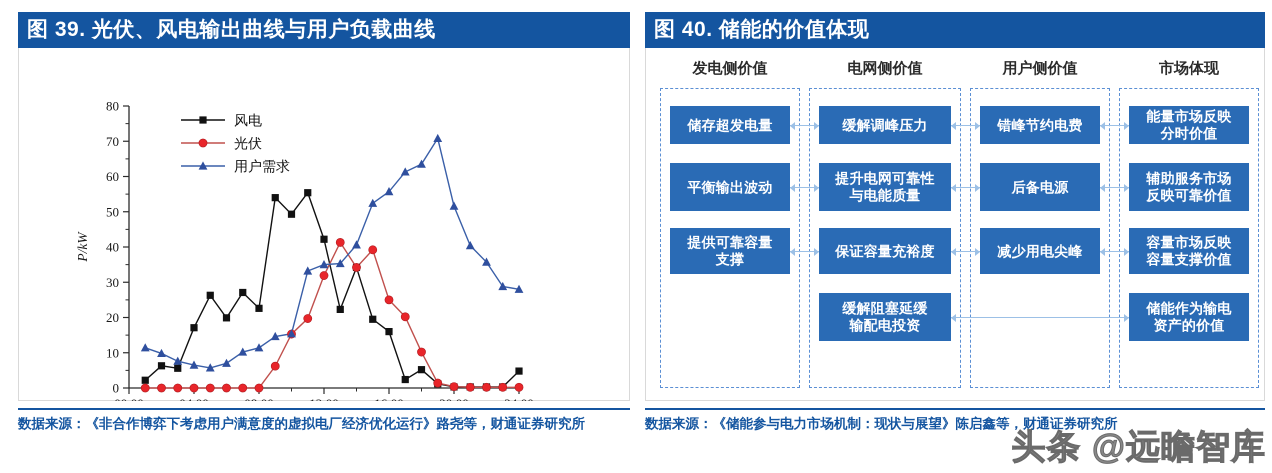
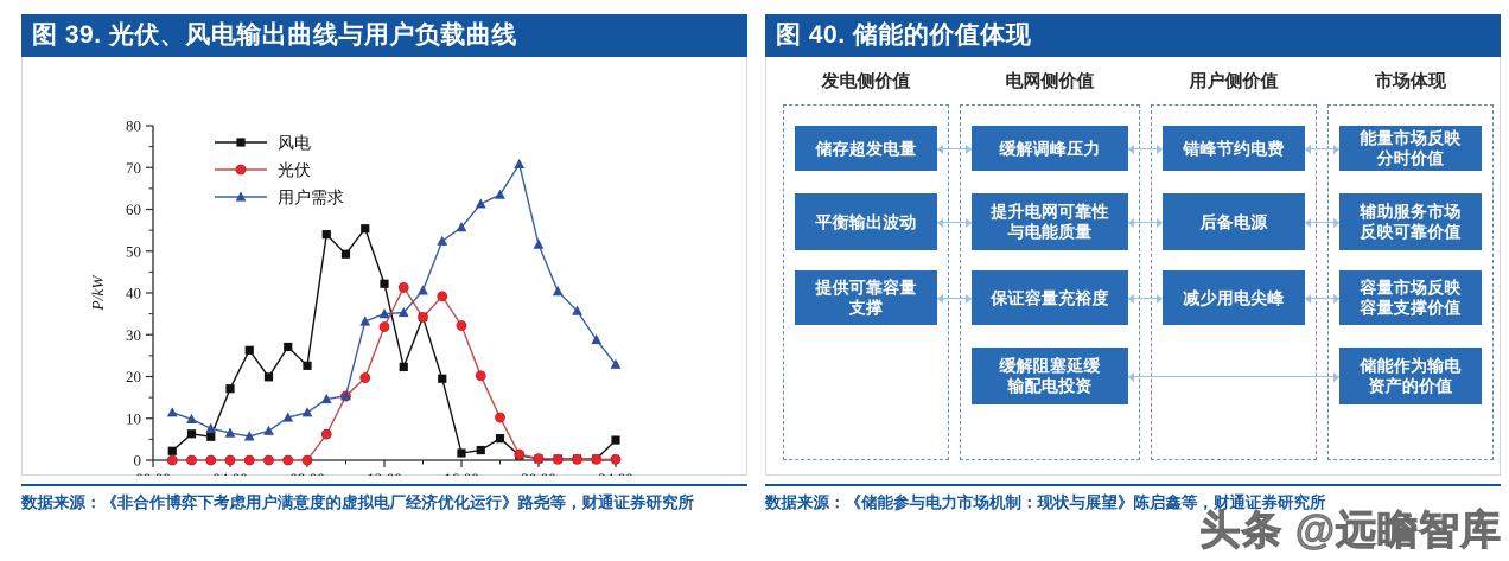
风电/16:00: 16 -> 2
光伏/16:00: 25 -> 32
用户需求/24:00: 28 -> 23
